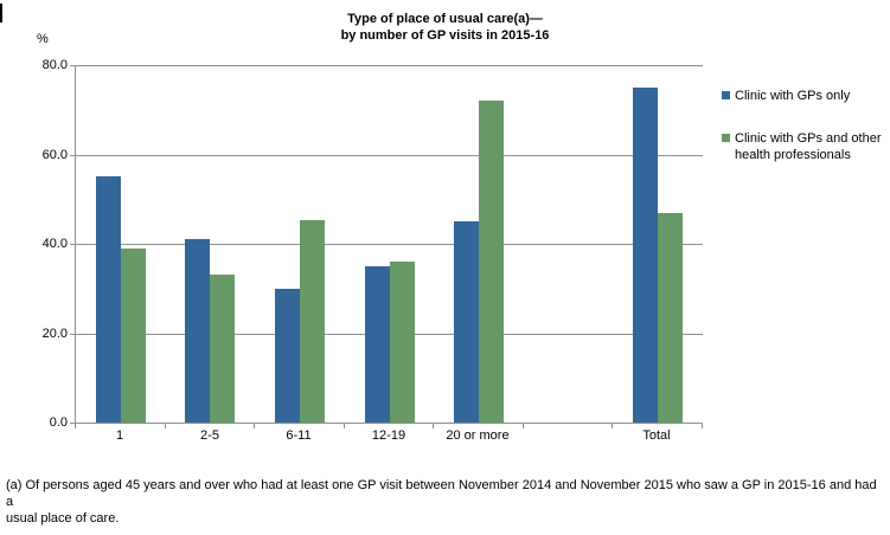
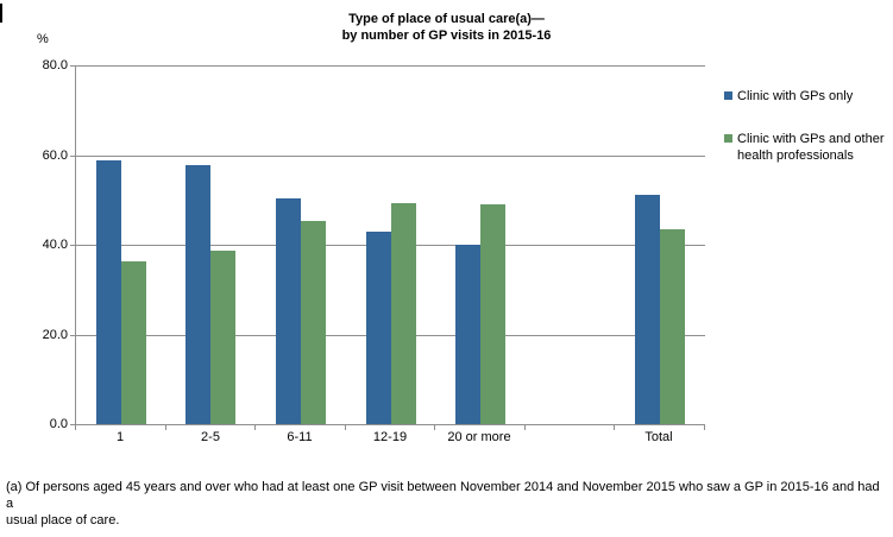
Clinic with GPs only/1: 55 -> 59
Clinic with GPs and other health professionals/1: 39 -> 36
Clinic with GPs only/2-5: 41 -> 58
Clinic with GPs and other health professionals/2-5: 33 -> 39
Clinic with GPs only/6-11: 30 -> 50
Clinic with GPs only/12-19: 35 -> 43
Clinic with GPs and other health professionals/12-19: 36 -> 49
Clinic with GPs only/20 or more: 45 -> 40
Clinic with GPs and other health professionals/20 or more: 72 -> 49
Clinic with GPs only/Total: 75 -> 51
Clinic with GPs and other health professionals/Total: 47 -> 44
